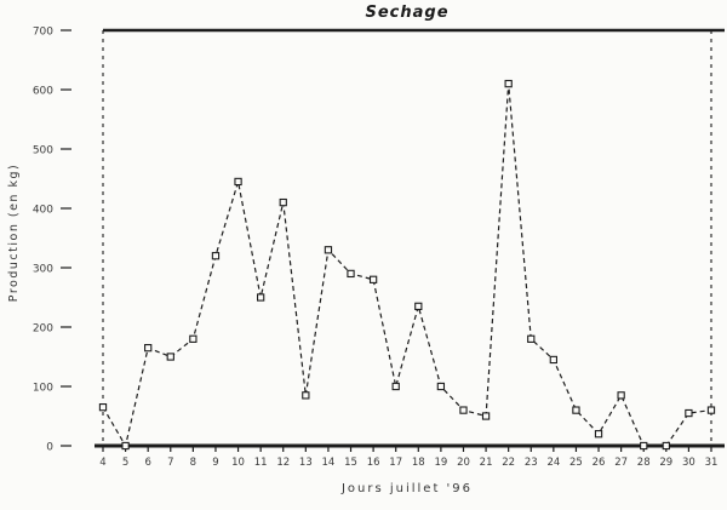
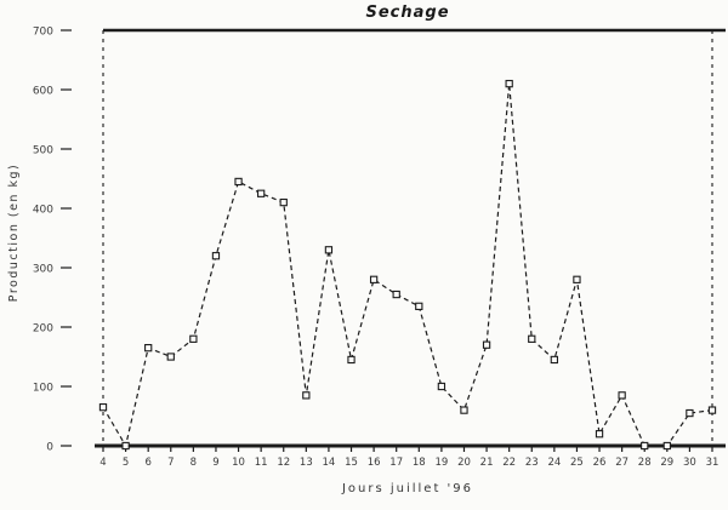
11: 250 -> 420
15: 290 -> 140
17: 100 -> 260
21: 50 -> 170
25: 60 -> 280
